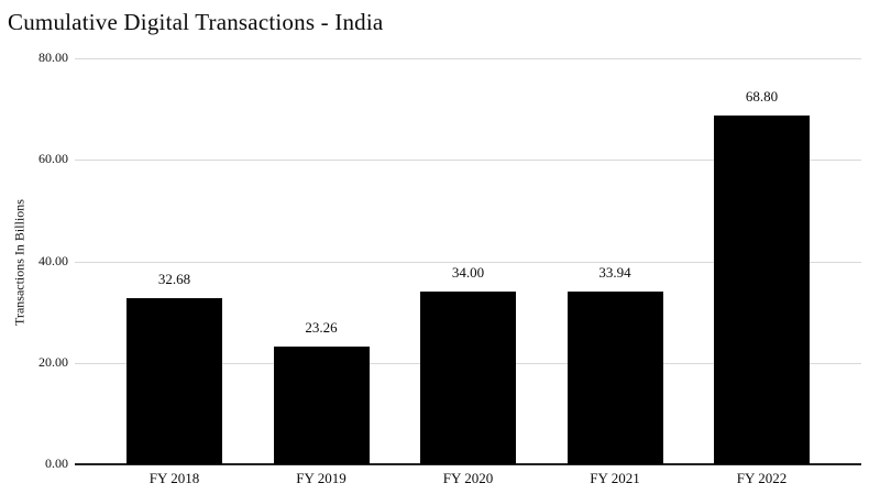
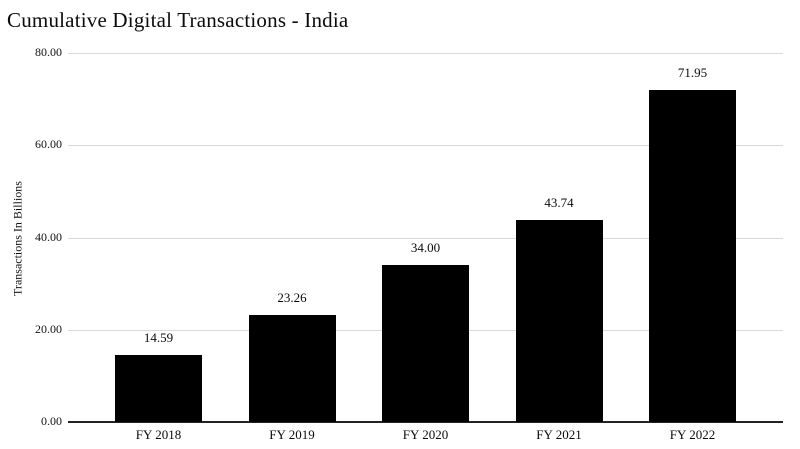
FY 2018: 32.68 -> 14.59
FY 2021: 33.94 -> 43.74
FY 2022: 68.80 -> 71.95
